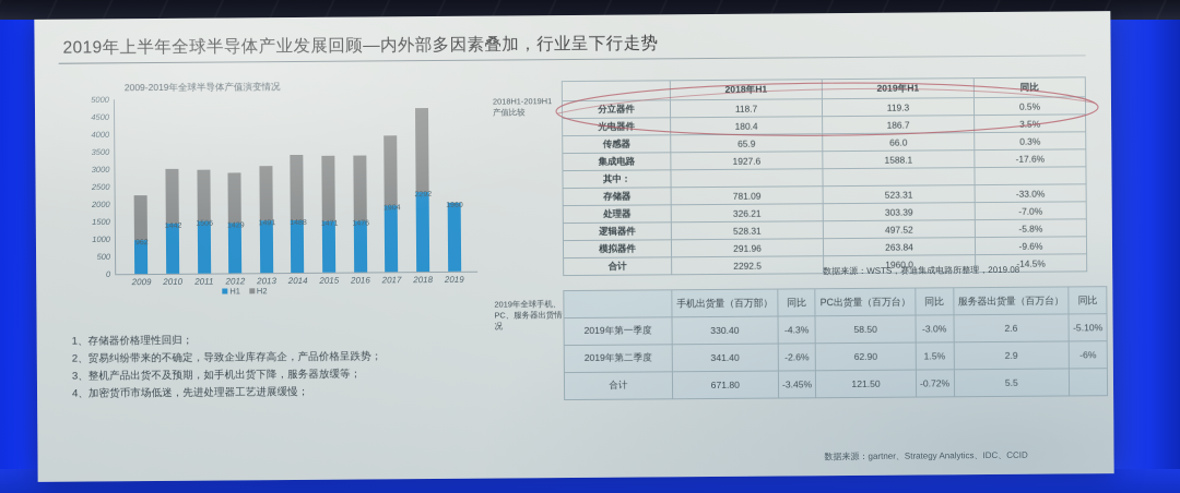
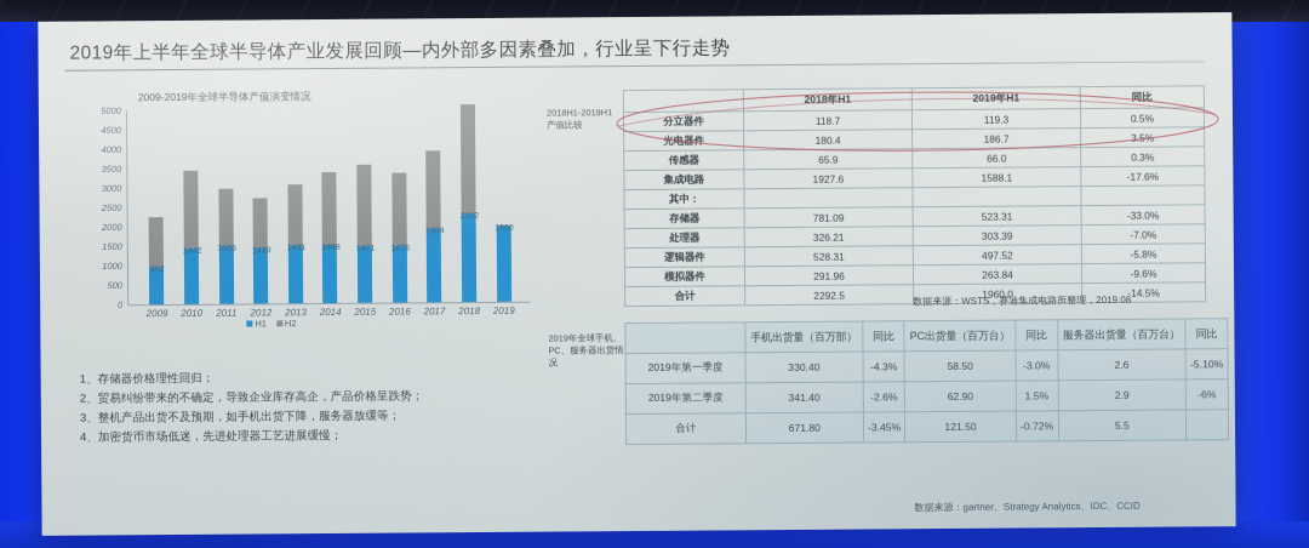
H2/2010: 1600 -> 2000
H2/2012: 1500 -> 1300
H2/2015: 1900 -> 2100
H2/2018: 2400 -> 2800
